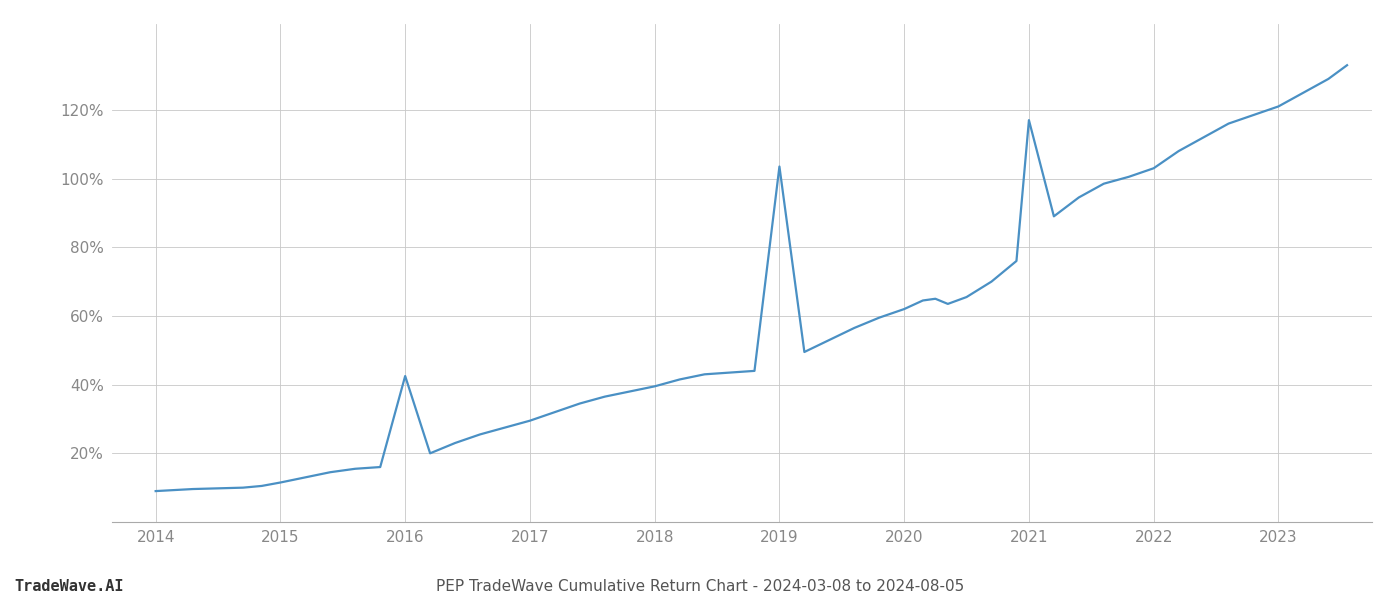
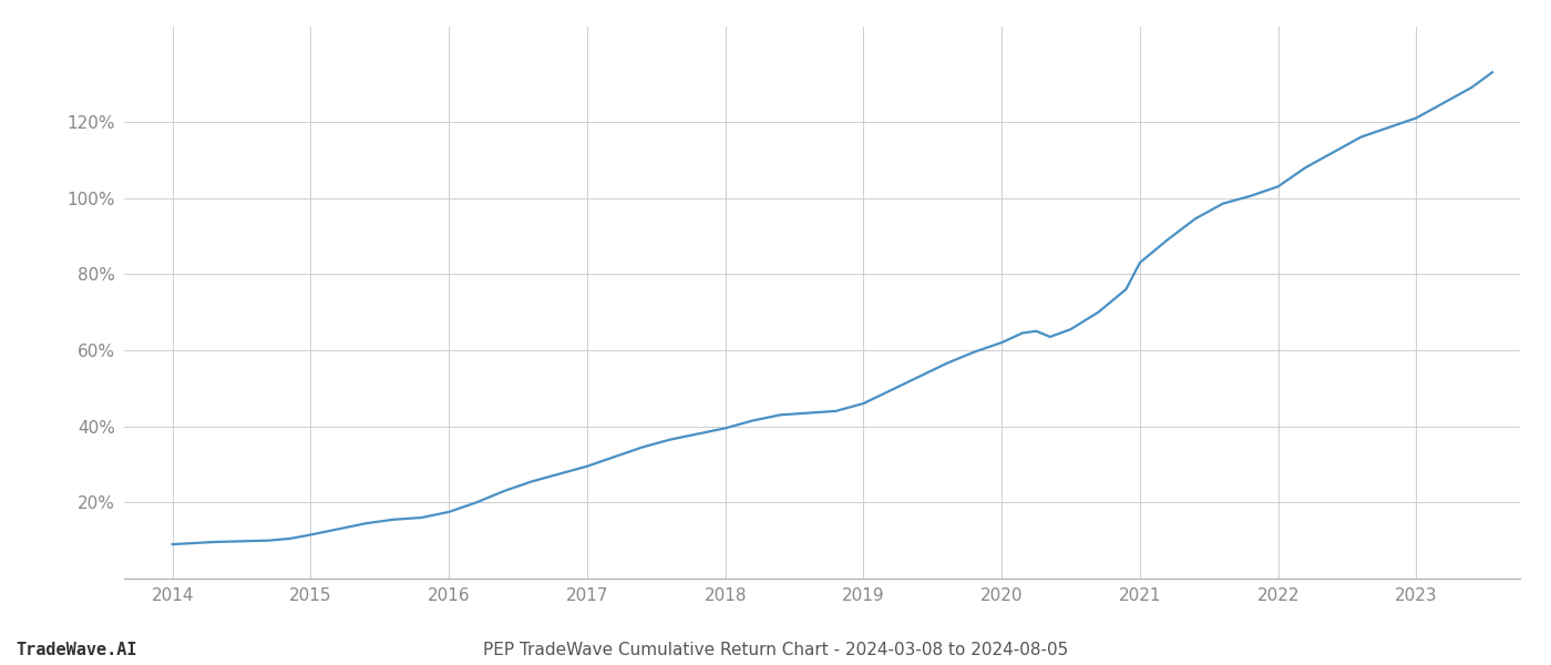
2016: 42.5% -> 17.5%
2019: 103.5% -> 46.0%
2021: 117.0% -> 83.0%
